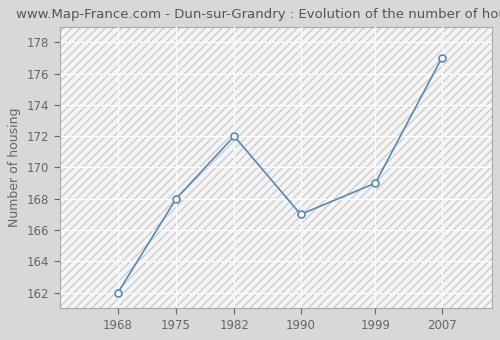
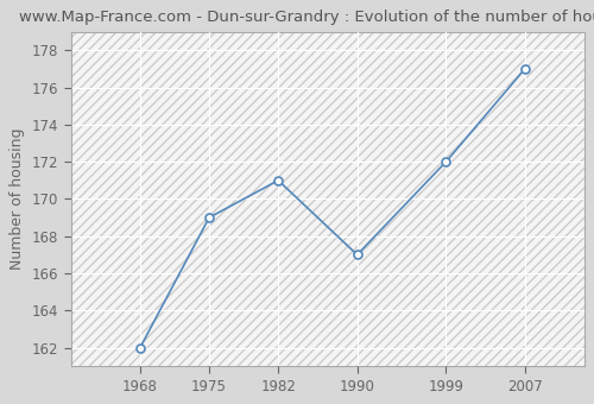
1975: 168 -> 169
1982: 172 -> 171
1999: 169 -> 172
